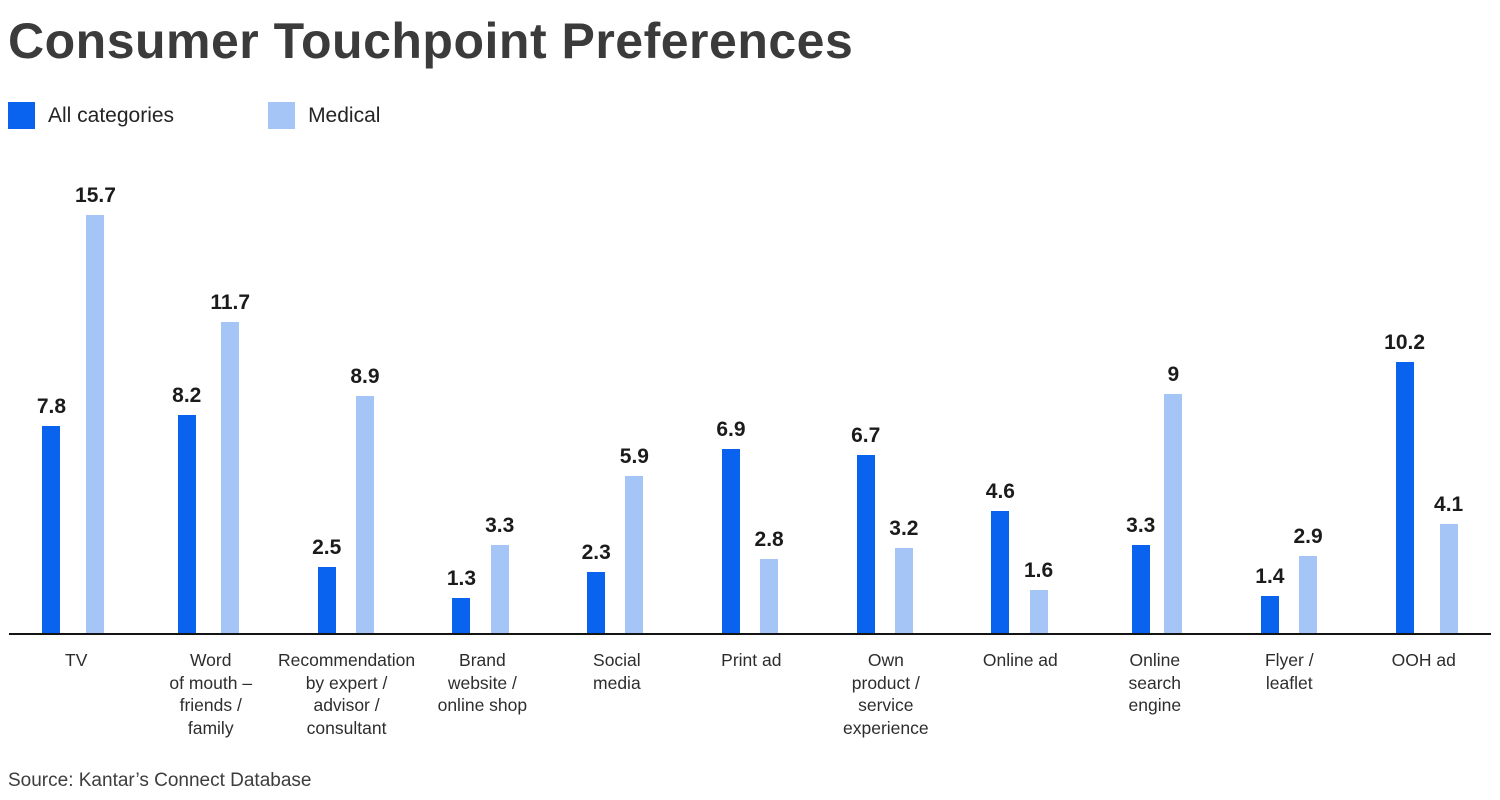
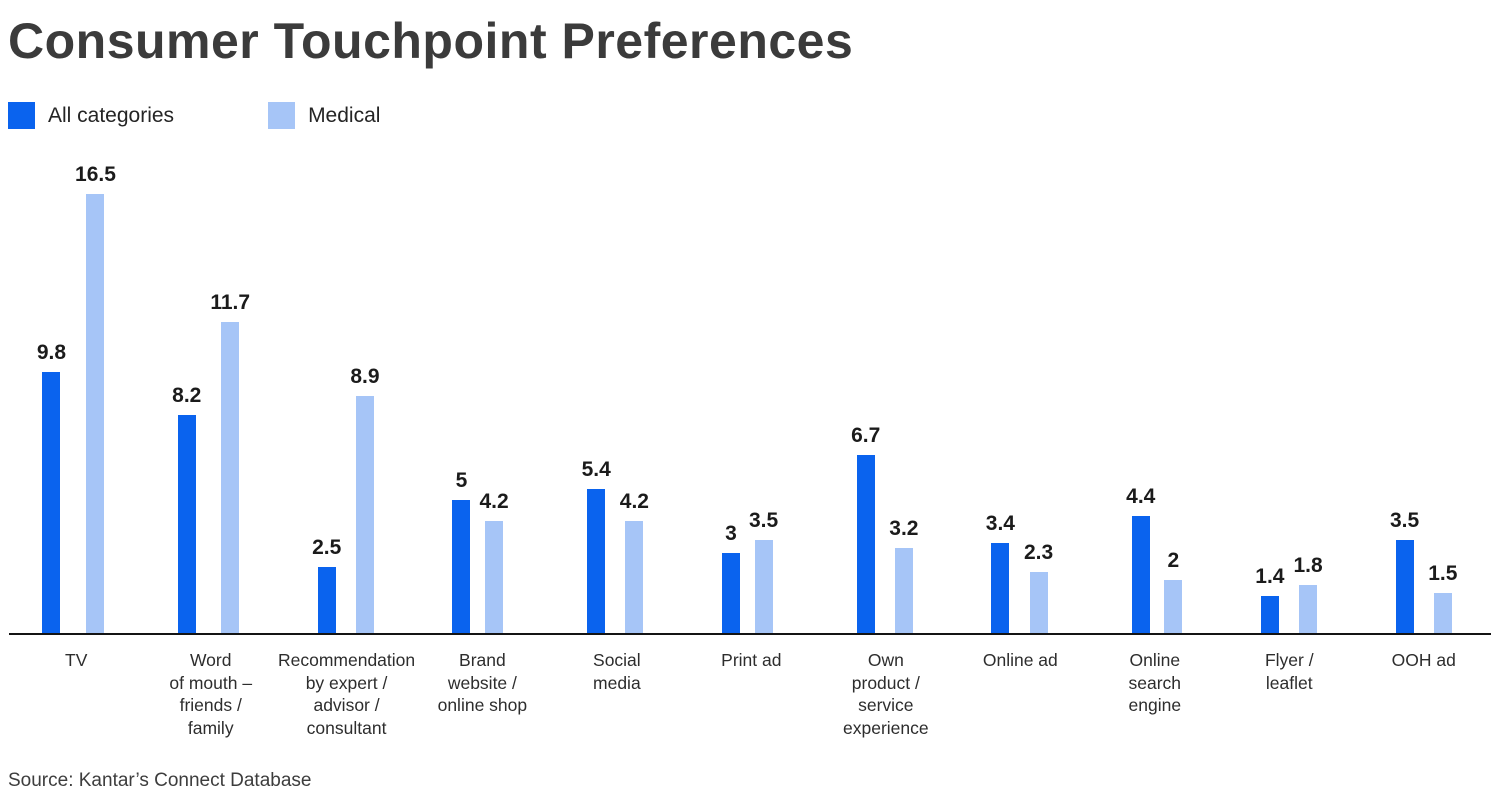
All categories/TV: 7.8 -> 9.8
Medical/TV: 15.7 -> 16.5
All categories/Brand website / online shop: 1.3 -> 5
Medical/Brand website / online shop: 3.3 -> 4.2
All categories/Social media: 2.3 -> 5.4
Medical/Social media: 5.9 -> 4.2
All categories/Print ad: 6.9 -> 3
Medical/Print ad: 2.8 -> 3.5
All categories/Online ad: 4.6 -> 3.4
Medical/Online ad: 1.6 -> 2.3
All categories/Online search engine: 3.3 -> 4.4
Medical/Online search engine: 9 -> 2
Medical/Flyer / leaflet: 2.9 -> 1.8
All categories/OOH ad: 10.2 -> 3.5
Medical/OOH ad: 4.1 -> 1.5
